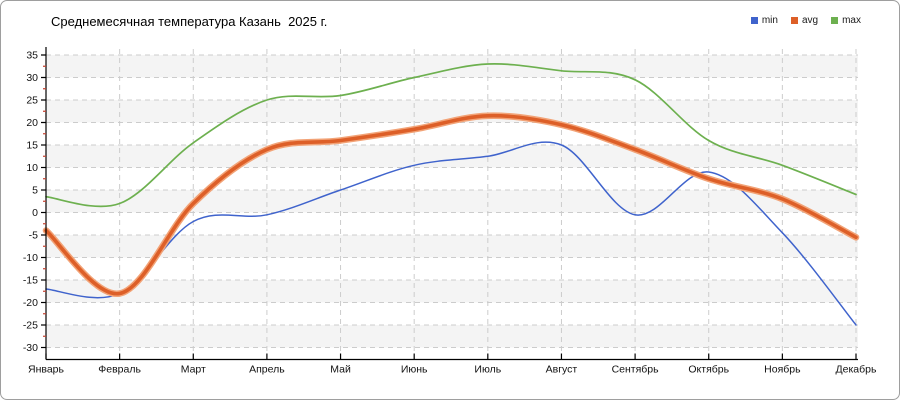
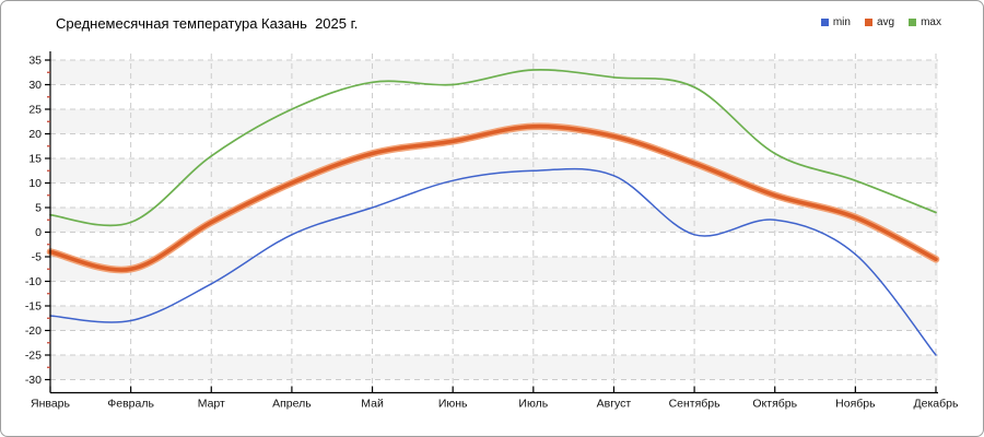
avg/Февраль: -18 -> -8
min/Март: -2 -> -10
avg/Апрель: 14 -> 10
max/Май: 26 -> 30
min/Август: 15 -> 12
min/Октябрь: 9 -> 2
